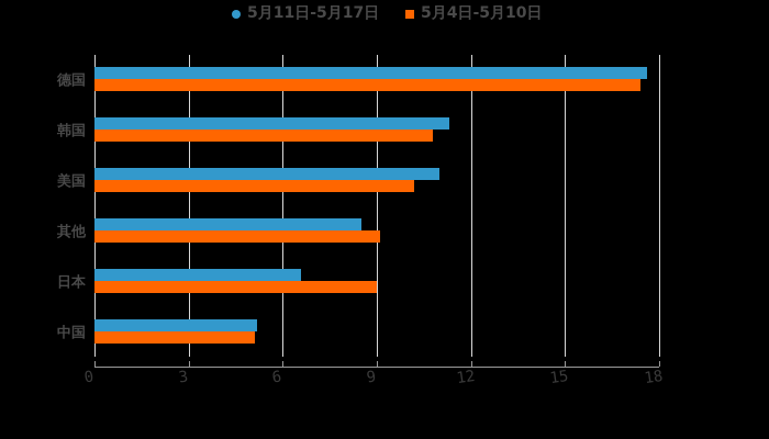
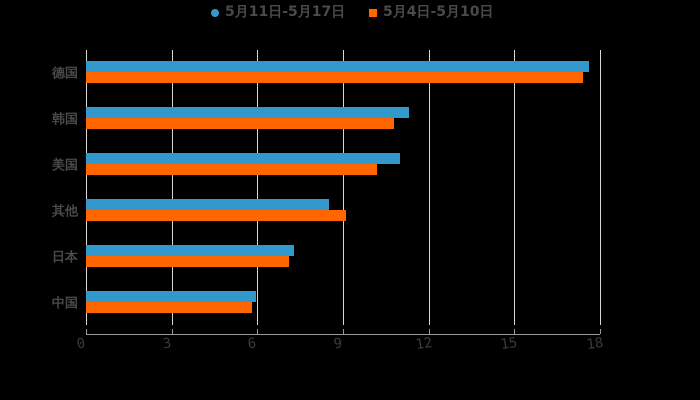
5月11日-5月17日/日本: 6.6 -> 7.3
5月4日-5月10日/日本: 9.0 -> 7.1
5月11日-5月17日/中国: 5.2 -> 6.0
5月4日-5月10日/中国: 5.1 -> 5.8
